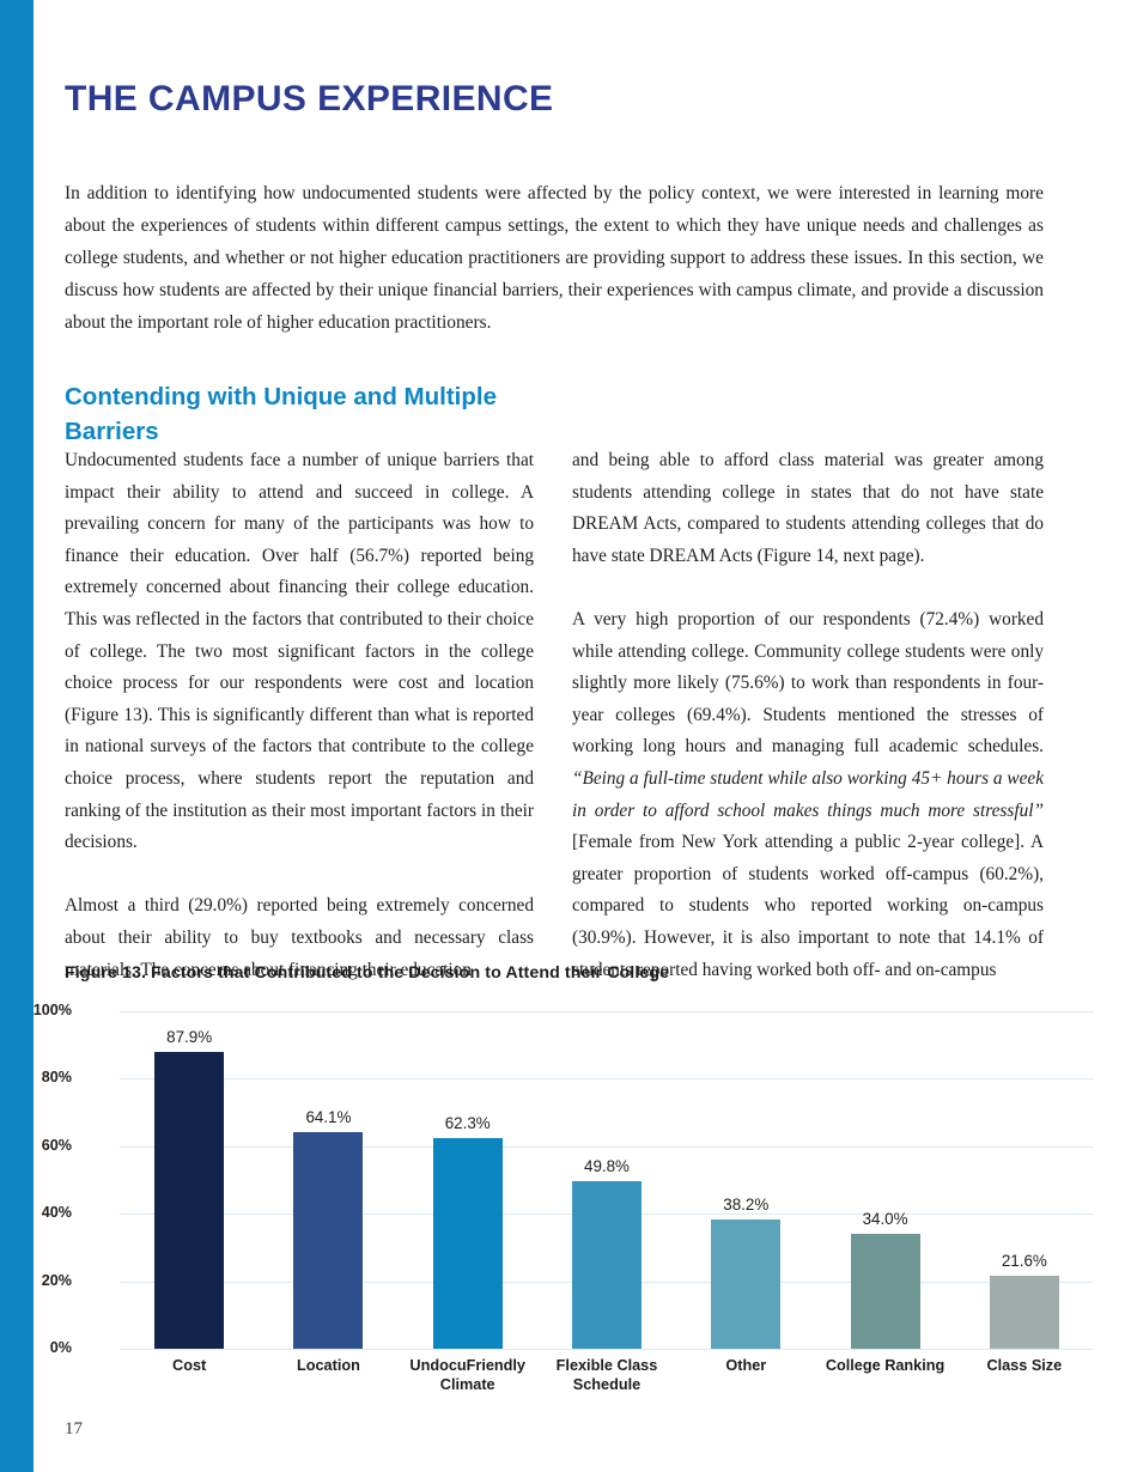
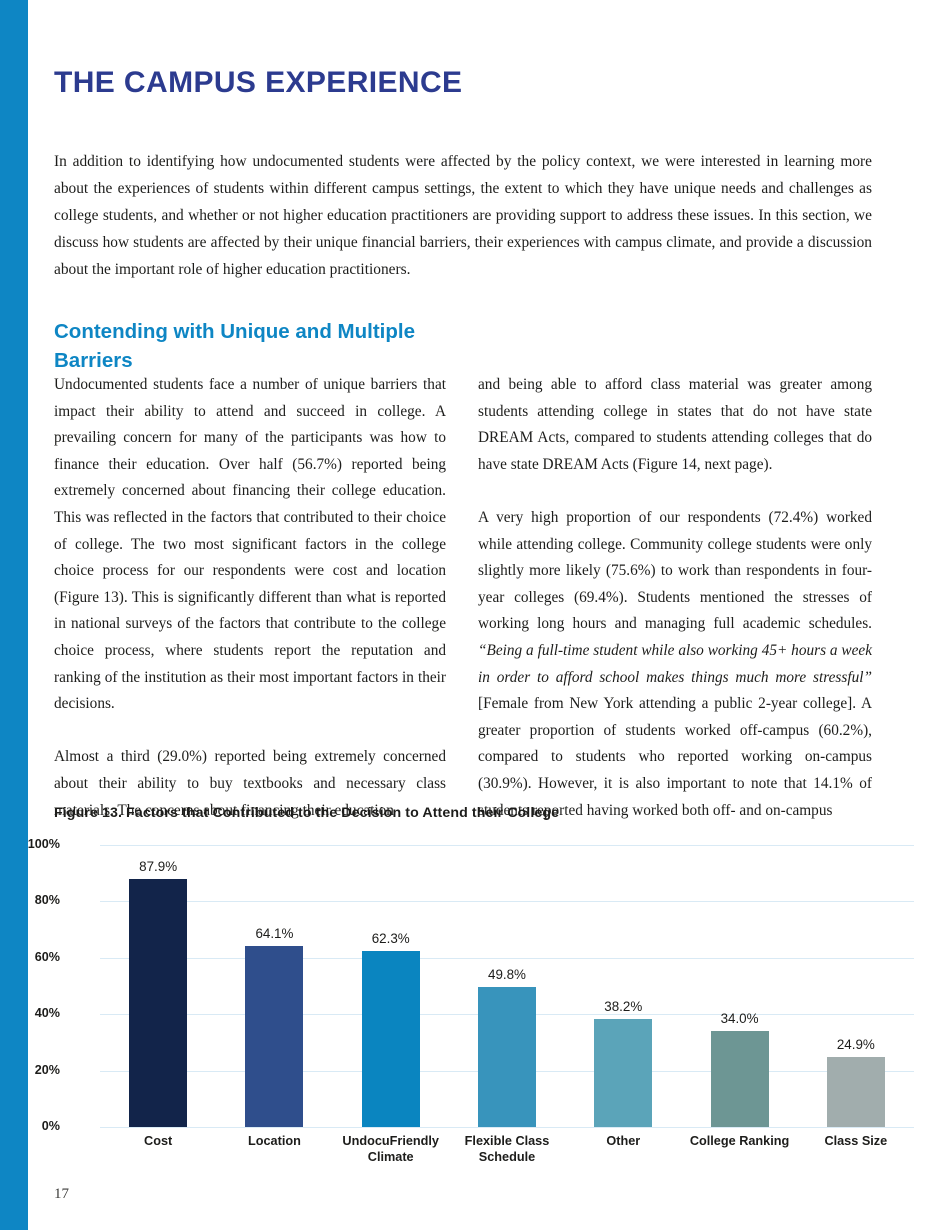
Class Size: 21.6% -> 24.9%
